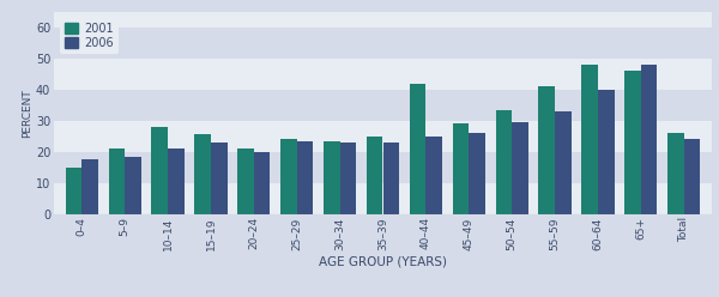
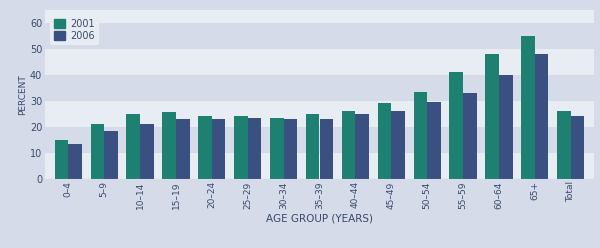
2006/0–4: 17.5 -> 13.5
2001/10–14: 28.0 -> 25.0
2001/20–24: 21.0 -> 24.0
2006/20–24: 20.0 -> 23.0
2001/40–44: 42.0 -> 26.0
2001/65+: 46.0 -> 55.0
